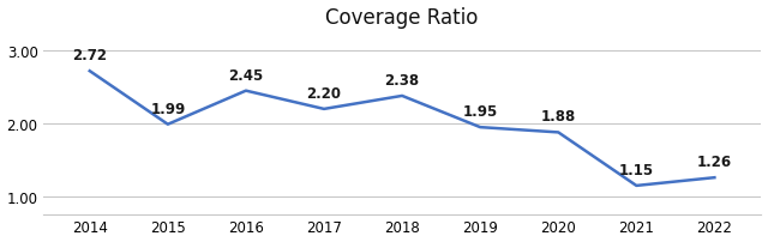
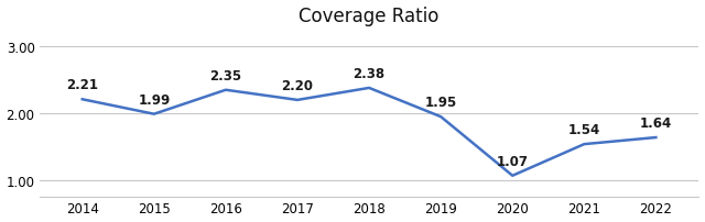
2014: 2.72 -> 2.21
2016: 2.45 -> 2.35
2020: 1.88 -> 1.07
2021: 1.15 -> 1.54
2022: 1.26 -> 1.64
